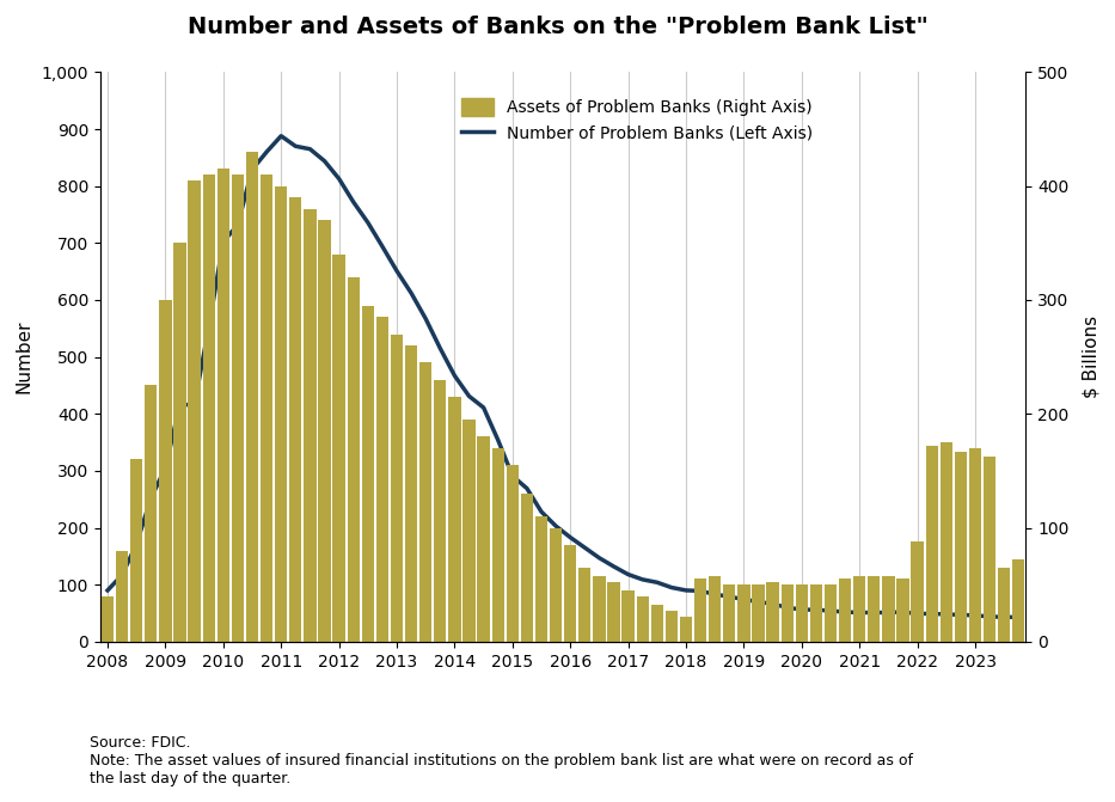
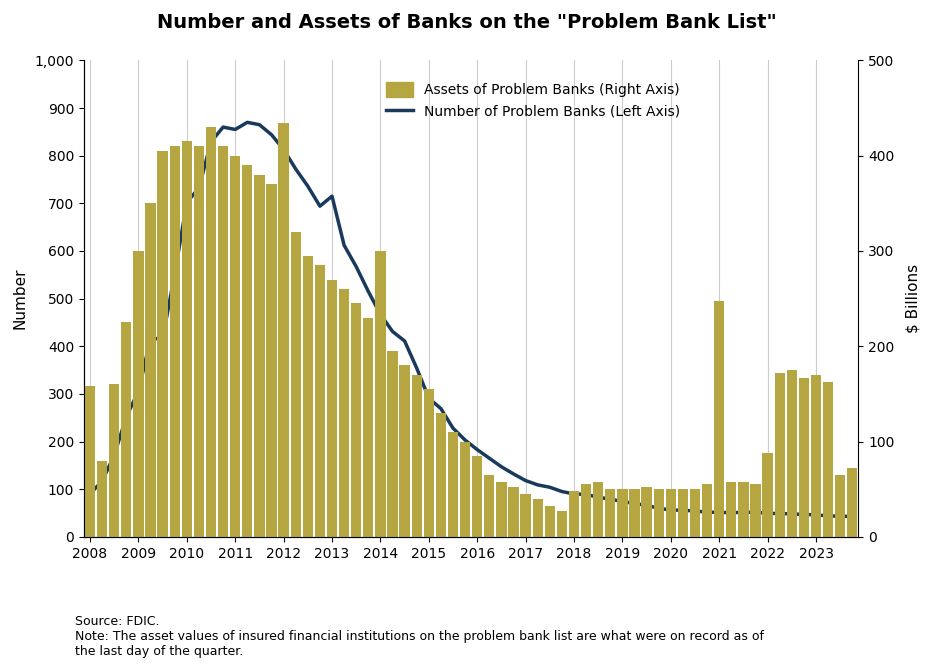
Assets of Problem Banks (Right Axis)/2008: 40 -> 158
Number of Problem Banks (Left Axis)/2011: 888 -> 855
Assets of Problem Banks (Right Axis)/2012: 340 -> 434
Number of Problem Banks (Left Axis)/2013: 651 -> 715
Assets of Problem Banks (Right Axis)/2014: 215 -> 300
Assets of Problem Banks (Right Axis)/2018: 22 -> 48
Assets of Problem Banks (Right Axis)/2021: 57 -> 248
